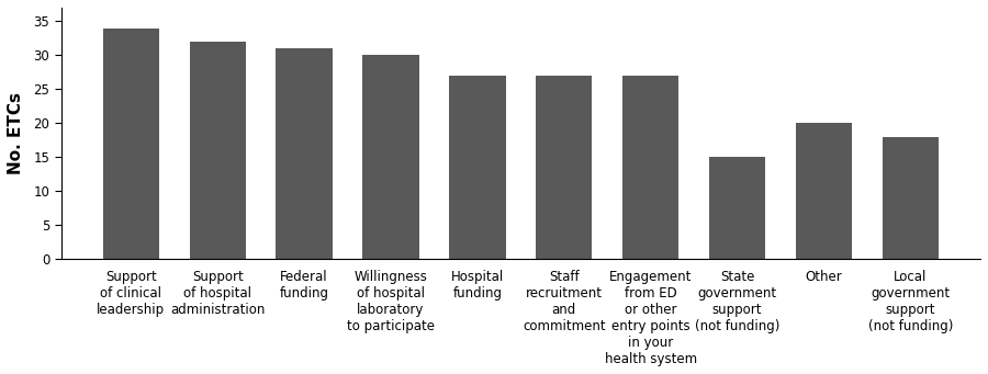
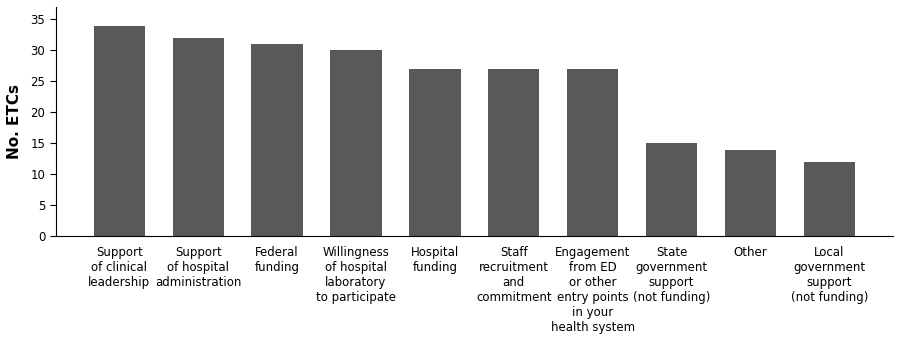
Other: 20 -> 14
Local government support (not funding): 18 -> 12
